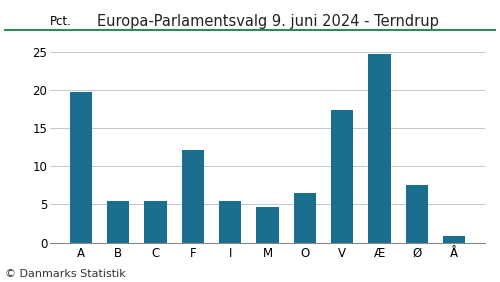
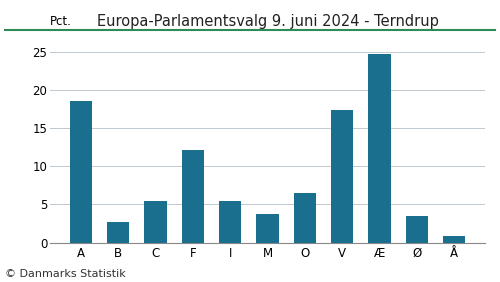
A: 19.8 -> 18.5
B: 5.4 -> 2.7
M: 4.6 -> 3.7
Ø: 7.6 -> 3.5
